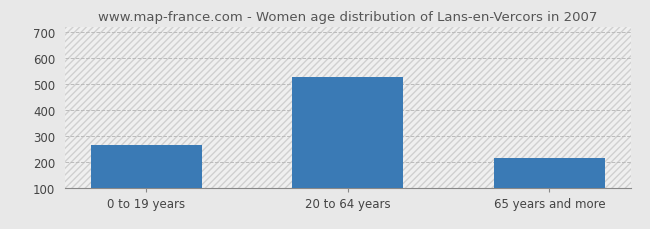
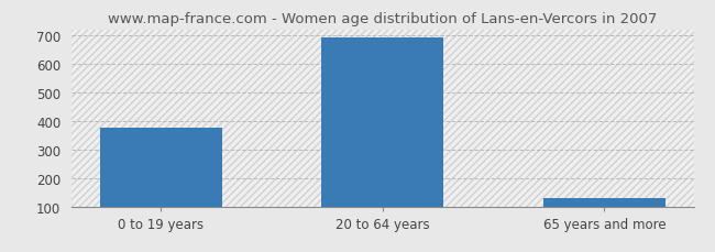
0 to 19 years: 265 -> 375
20 to 64 years: 525 -> 693
65 years and more: 215 -> 128
